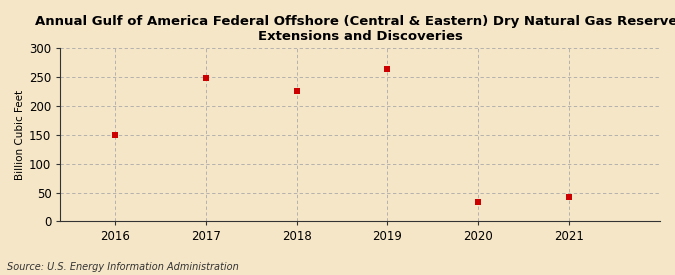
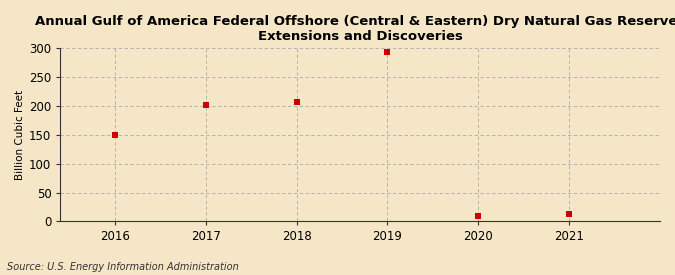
2017: 248 -> 201
2018: 226 -> 207
2019: 264 -> 293
2020: 34 -> 10
2021: 42 -> 13
